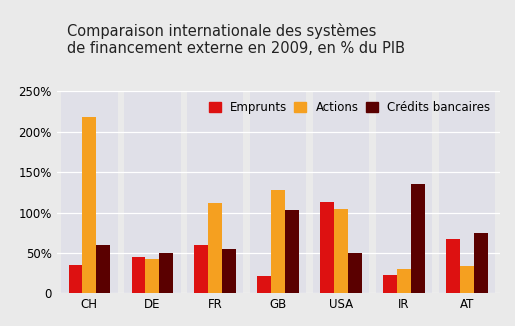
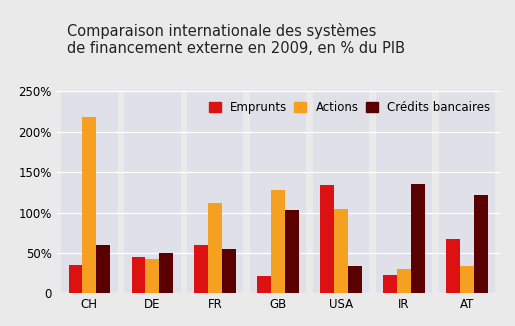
Emprunts/USA: 113% -> 134%
Crédits bancaires/USA: 50% -> 34%
Crédits bancaires/AT: 75% -> 122%
